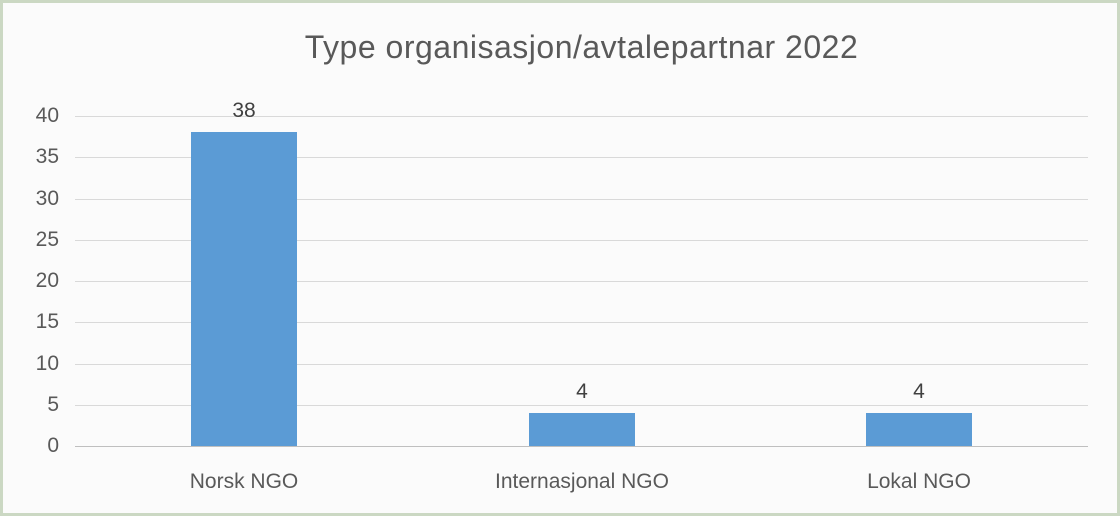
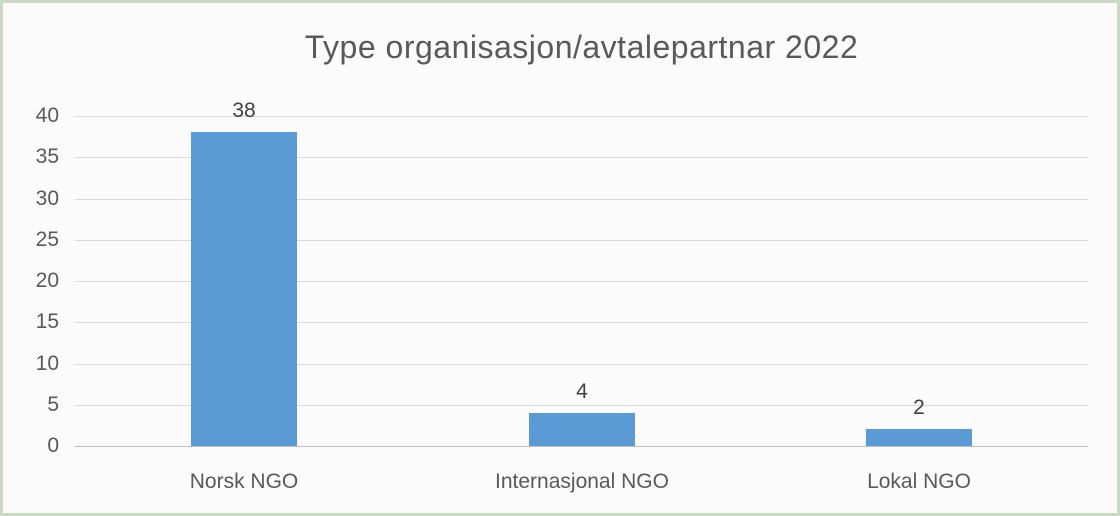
Lokal NGO: 4 -> 2
